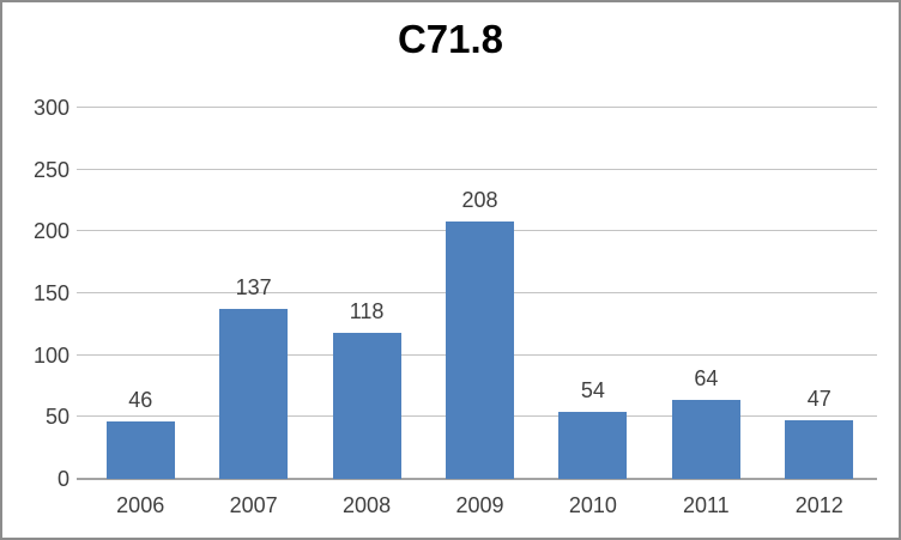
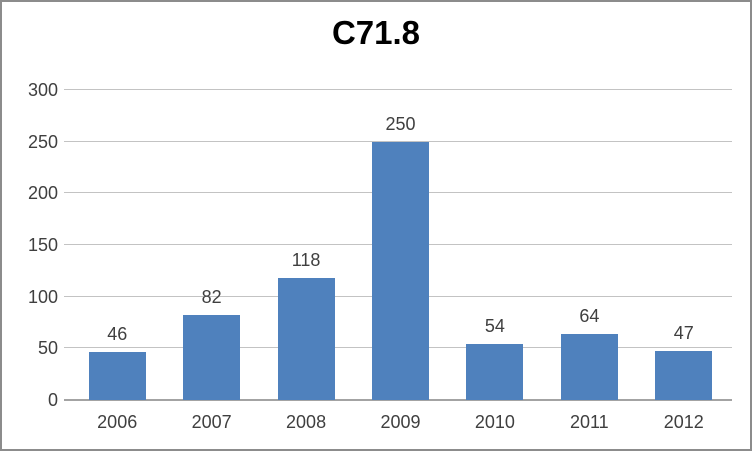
2007: 137 -> 82
2009: 208 -> 250
